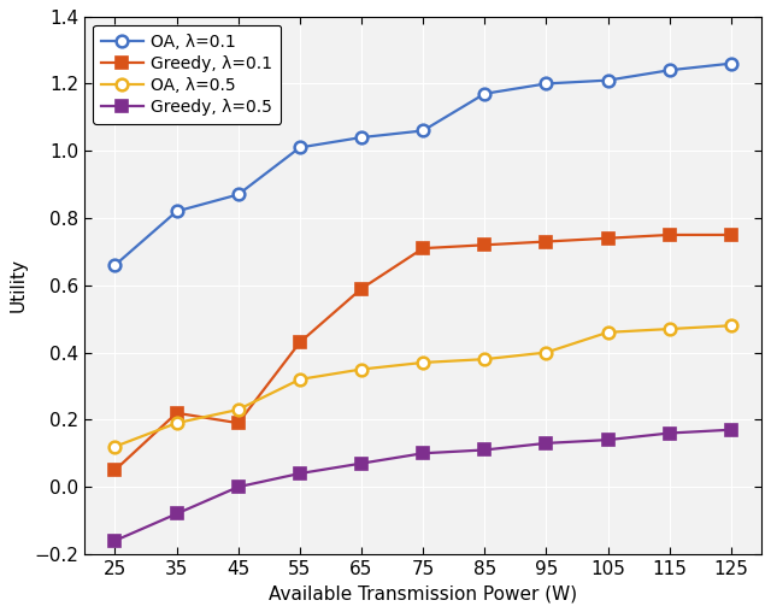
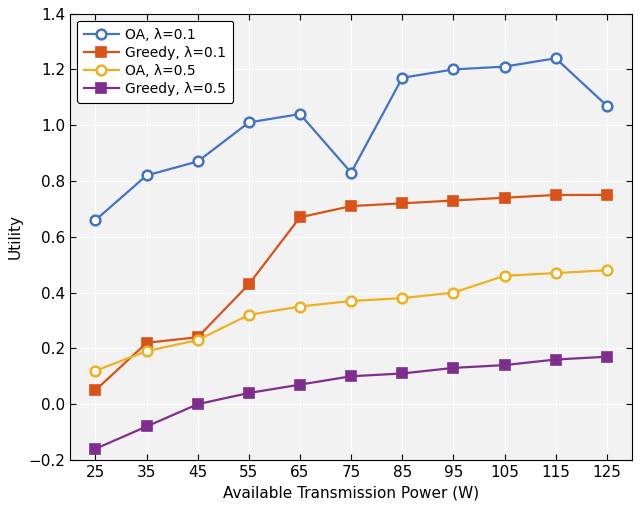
Greedy, λ=0.1/45: 0.19 -> 0.24
Greedy, λ=0.1/65: 0.59 -> 0.67
OA, λ=0.1/75: 1.06 -> 0.83
OA, λ=0.1/125: 1.26 -> 1.07
